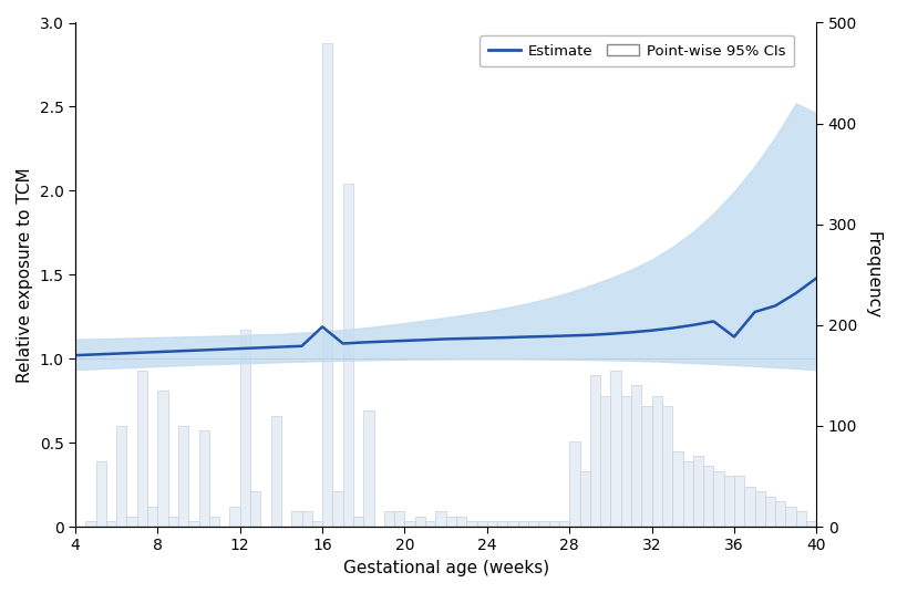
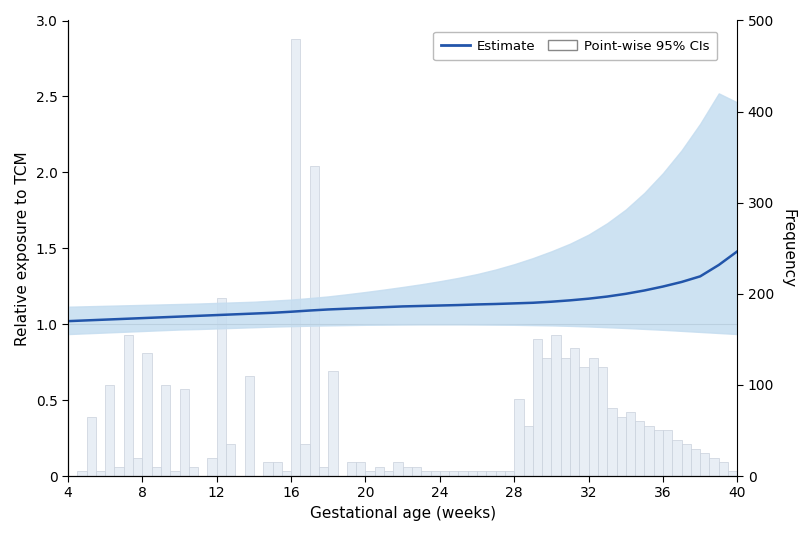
Estimate/16: 1.19 -> 1.08
Estimate/36: 1.13 -> 1.25
